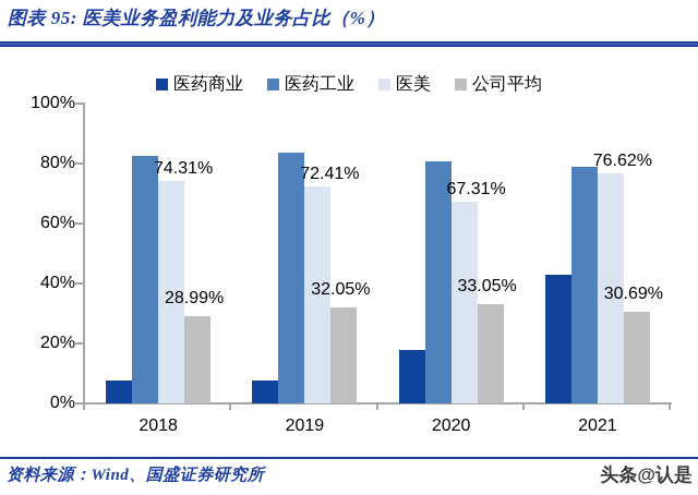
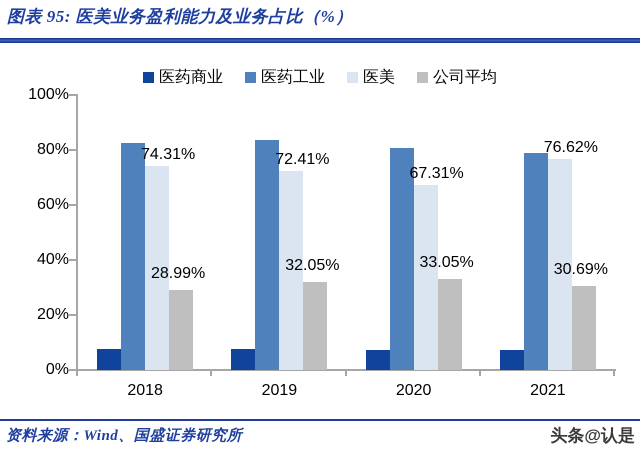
医药商业/2020: 18% -> 7%
医药商业/2021: 43% -> 7%
